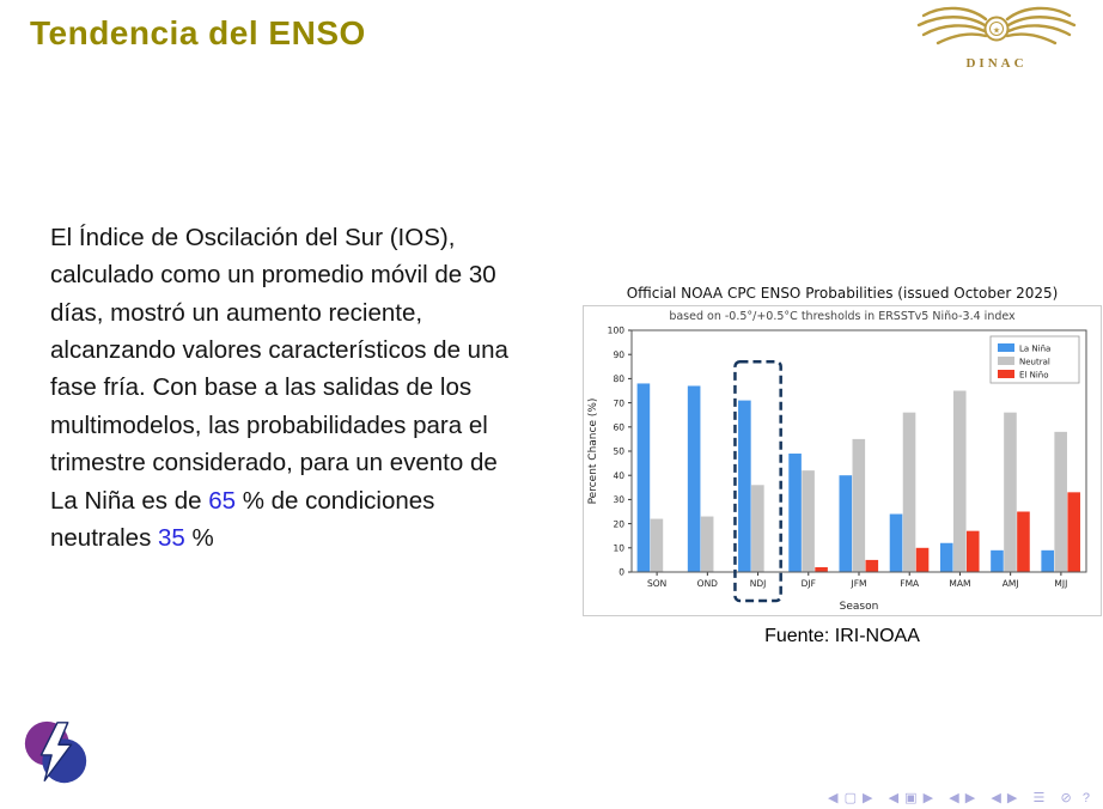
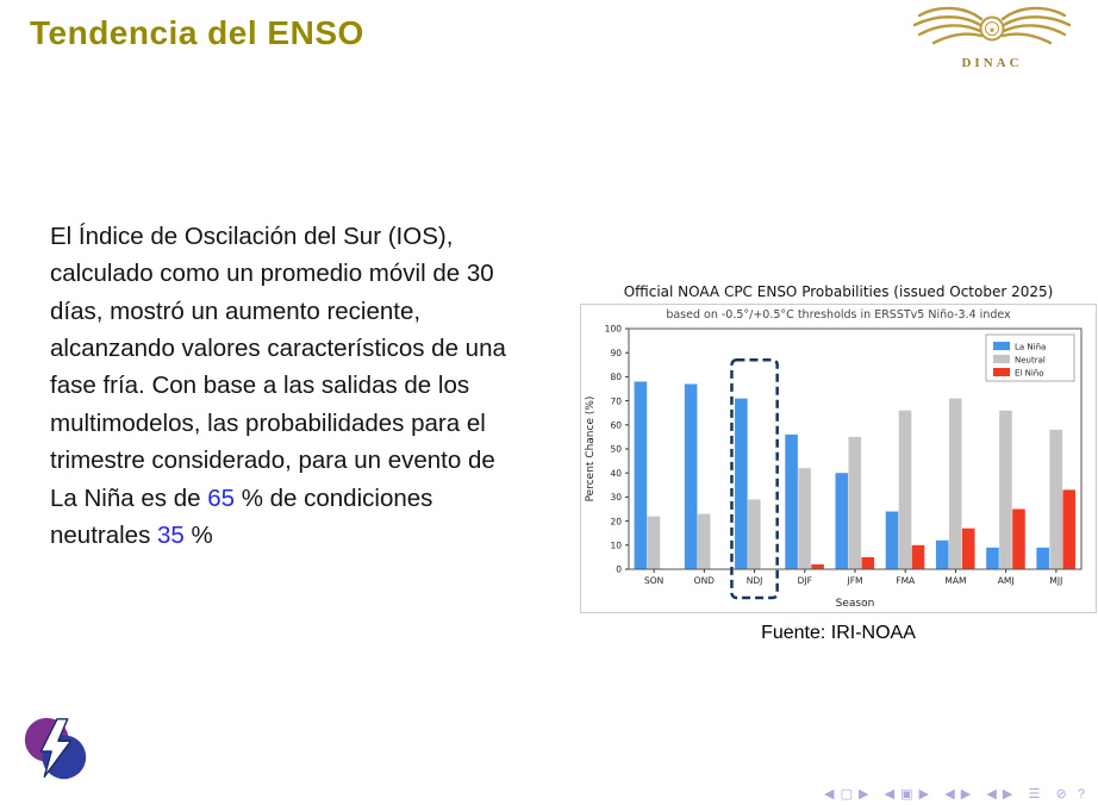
Neutral/NDJ: 36 -> 29
La Niña/DJF: 49 -> 56
Neutral/MAM: 75 -> 71
